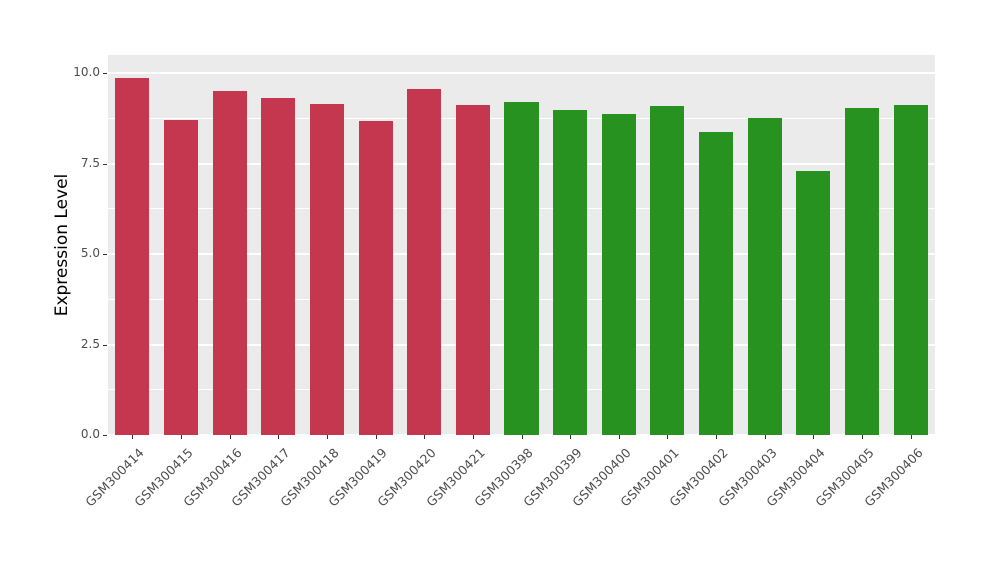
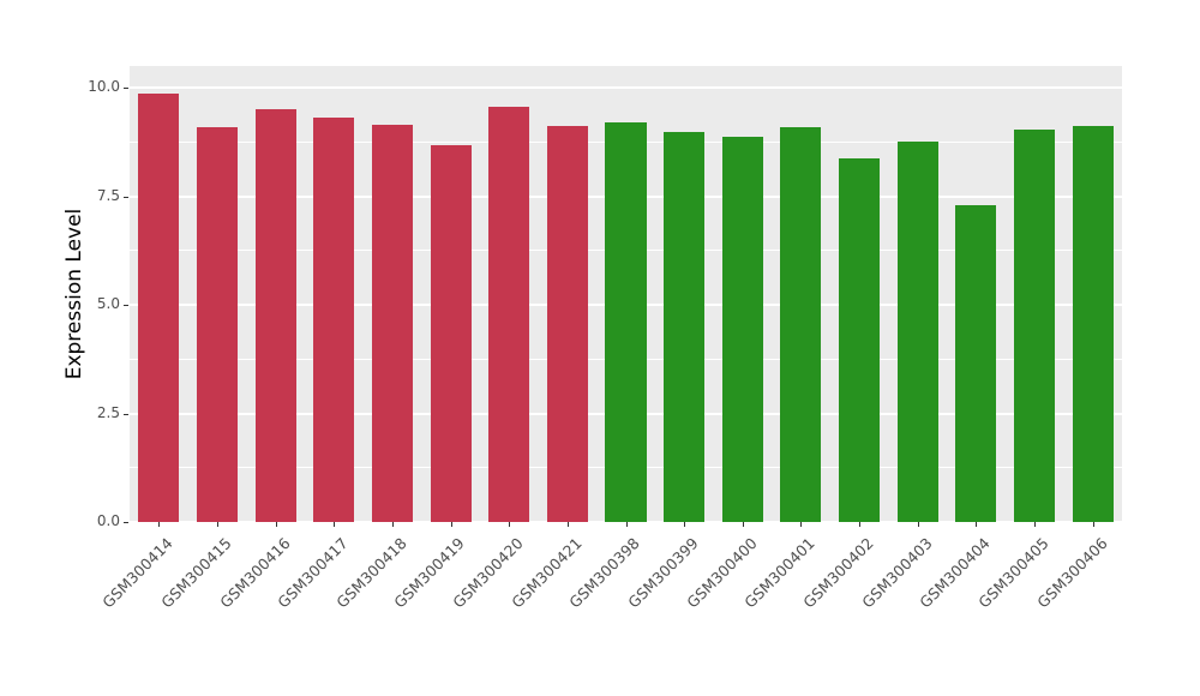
GSM300415: 8.7 -> 9.1
